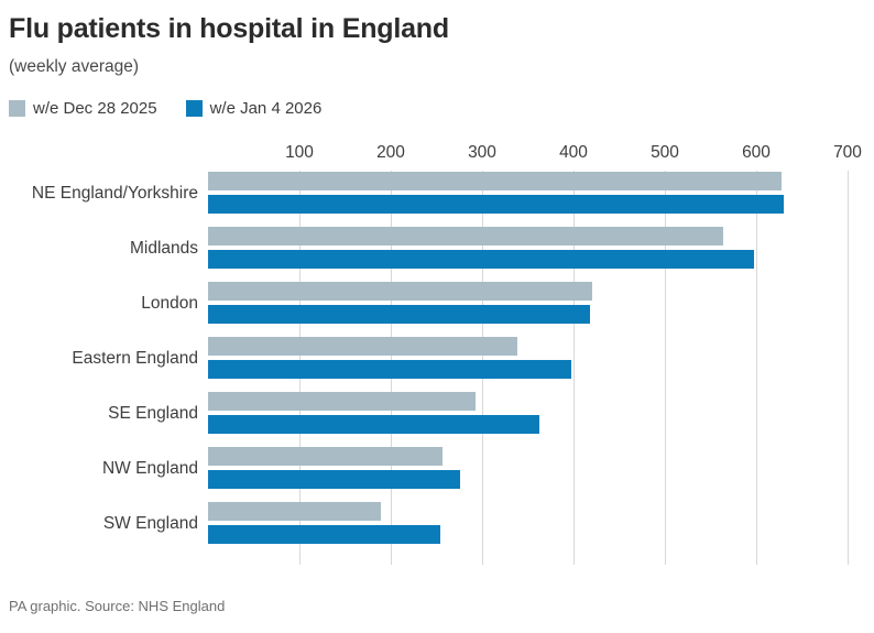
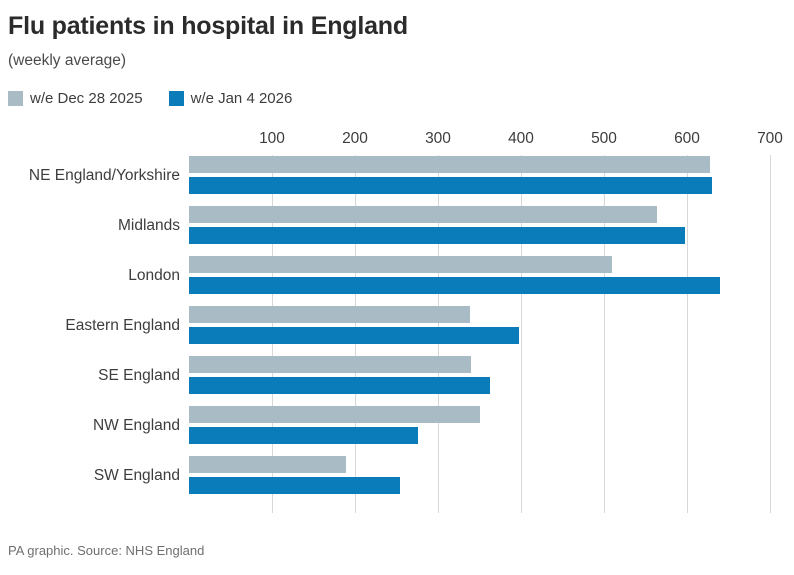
w/e Dec 28 2025/London: 420 -> 510
w/e Jan 4 2026/London: 420 -> 640
w/e Dec 28 2025/SE England: 290 -> 340
w/e Dec 28 2025/NW England: 260 -> 350
